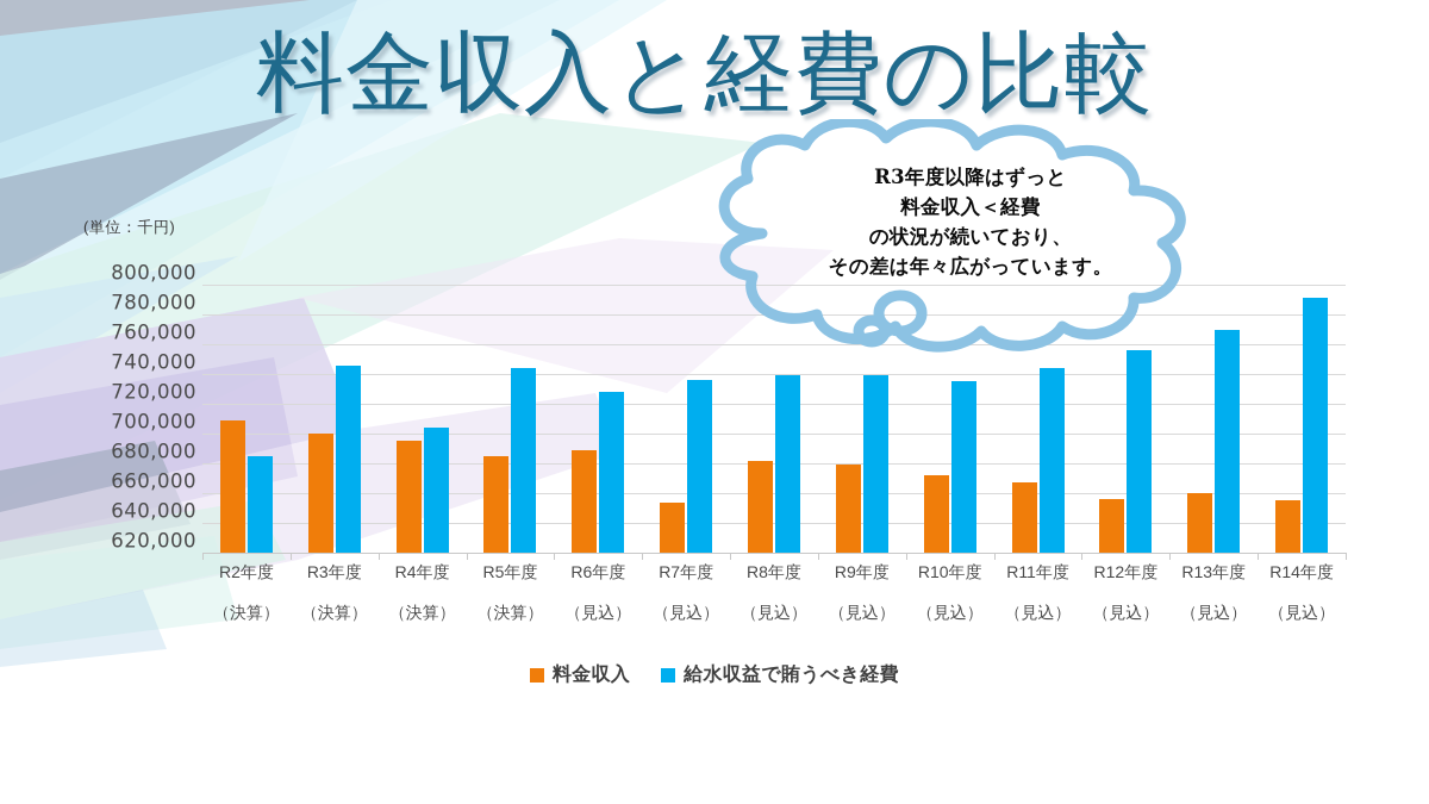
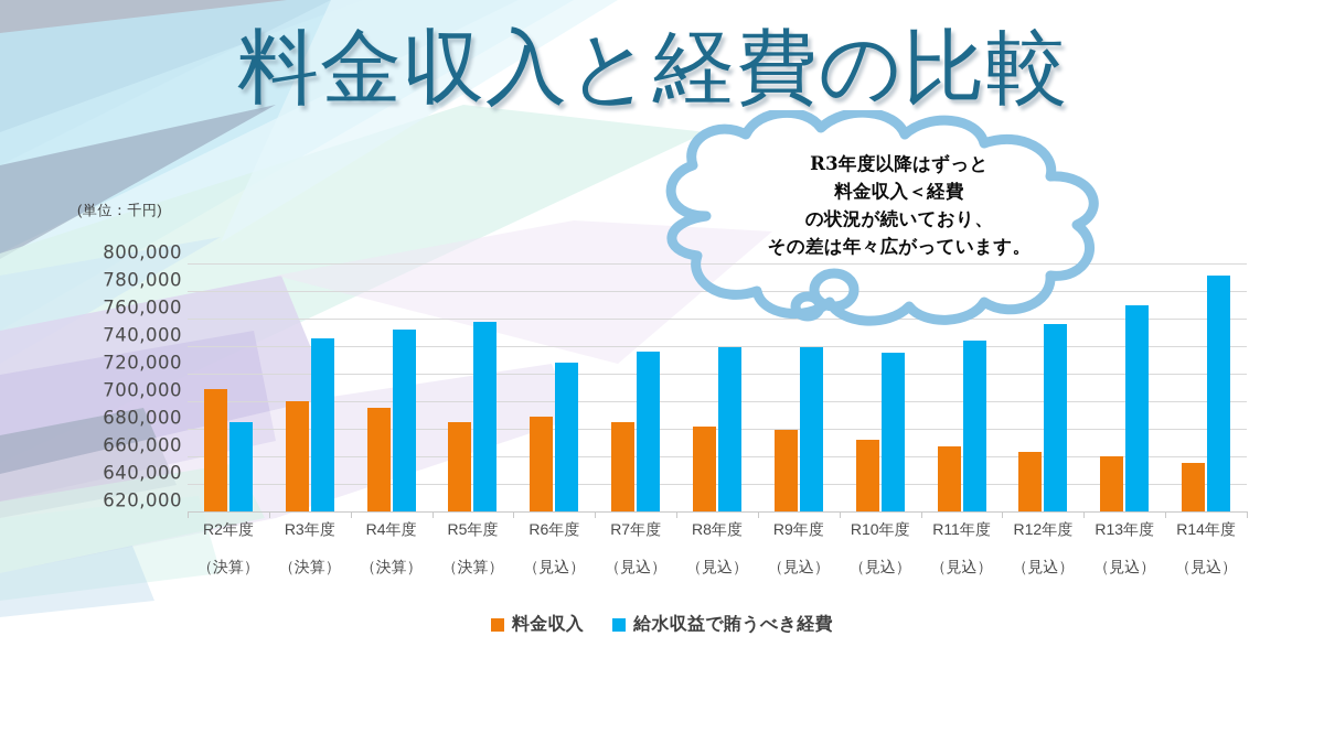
給水収益で賄うべき経費/R4年度: 704000 -> 752000
給水収益で賄うべき経費/R5年度: 744000 -> 758000
料金収入/R7年度: 654000 -> 685000
料金収入/R12年度: 656000 -> 663000
